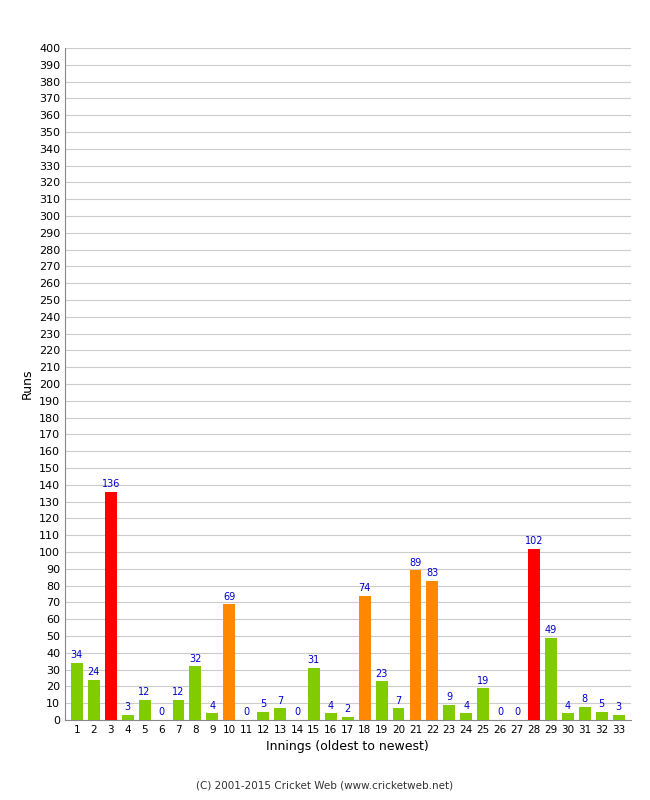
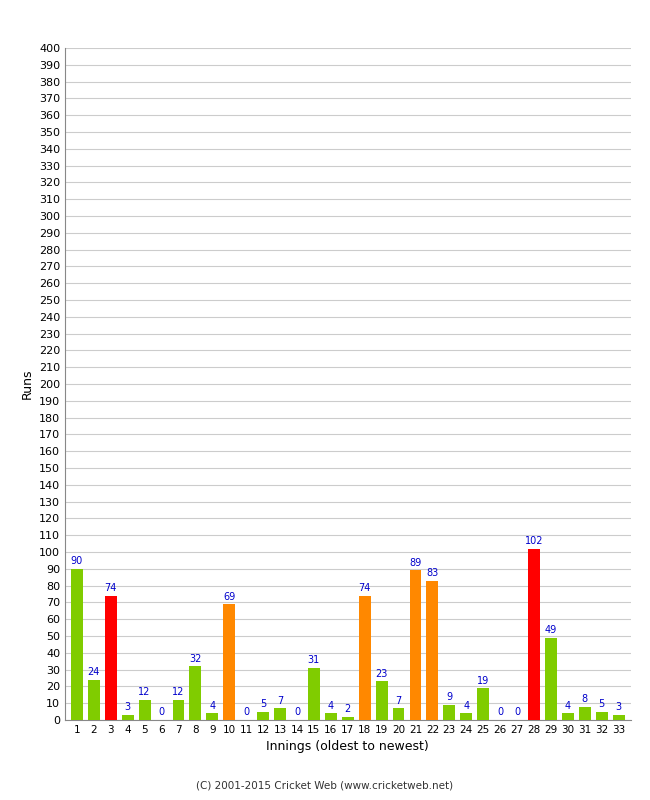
1: 34 -> 90
3: 136 -> 74
